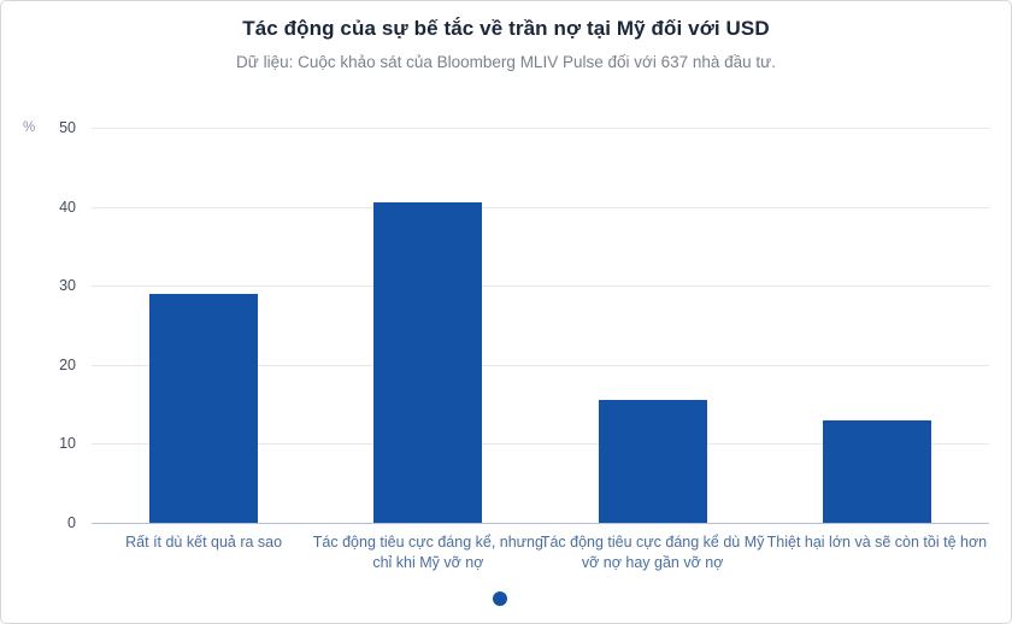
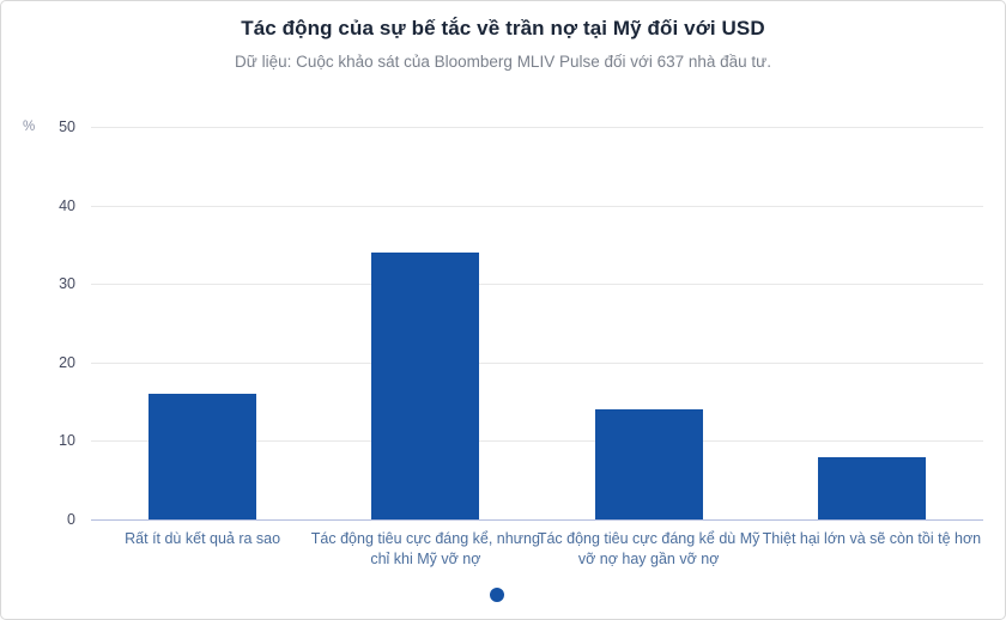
Rất ít dù kết quả ra sao: 29 -> 16
Tác động tiêu cực đáng kể, nhưng chỉ khi Mỹ vỡ nợ: 40 -> 34
Tác động tiêu cực đáng kể dù Mỹ vỡ nợ hay gần vỡ nợ: 16 -> 14
Thiệt hại lớn và sẽ còn tồi tệ hơn: 13 -> 8
